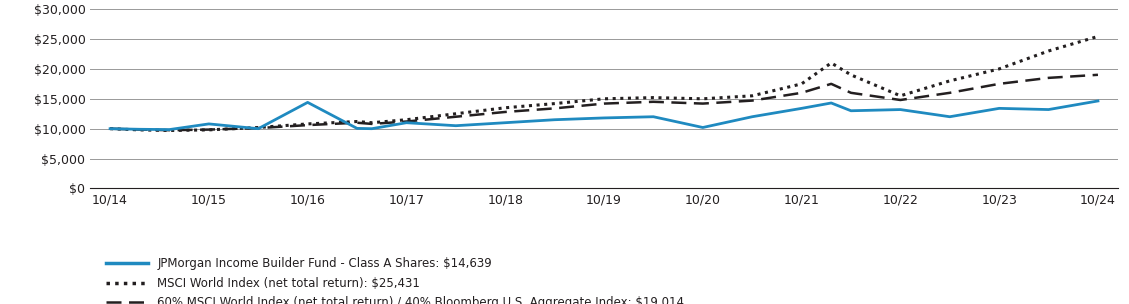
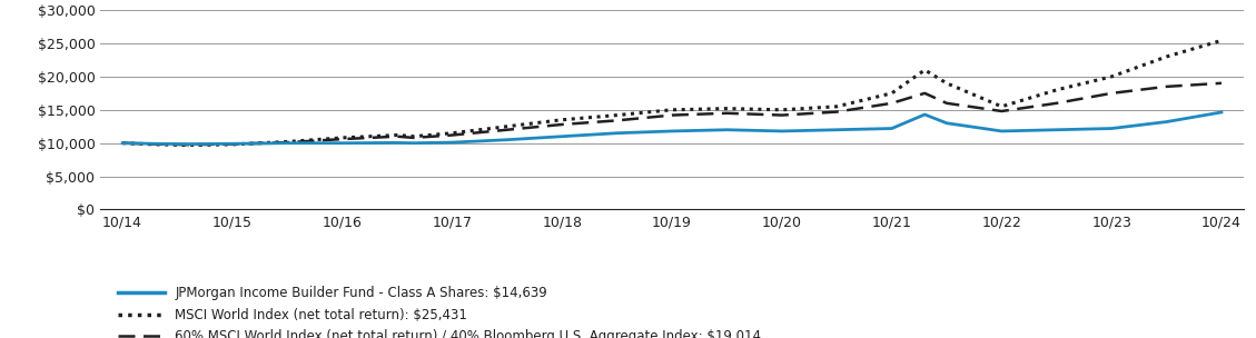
JPMorgan Income Builder Fund - Class A Shares: $14,639/10/15: $10,800 -> $9,900
JPMorgan Income Builder Fund - Class A Shares: $14,639/10/16: $14,400 -> $10,000
JPMorgan Income Builder Fund - Class A Shares: $14,639/10/17: $11,000 -> $10,100
JPMorgan Income Builder Fund - Class A Shares: $14,639/10/20: $10,200 -> $11,800
JPMorgan Income Builder Fund - Class A Shares: $14,639/10/21: $13,400 -> $12,200
JPMorgan Income Builder Fund - Class A Shares: $14,639/10/22: $13,200 -> $11,800
JPMorgan Income Builder Fund - Class A Shares: $14,639/10/23: $13,400 -> $12,200
